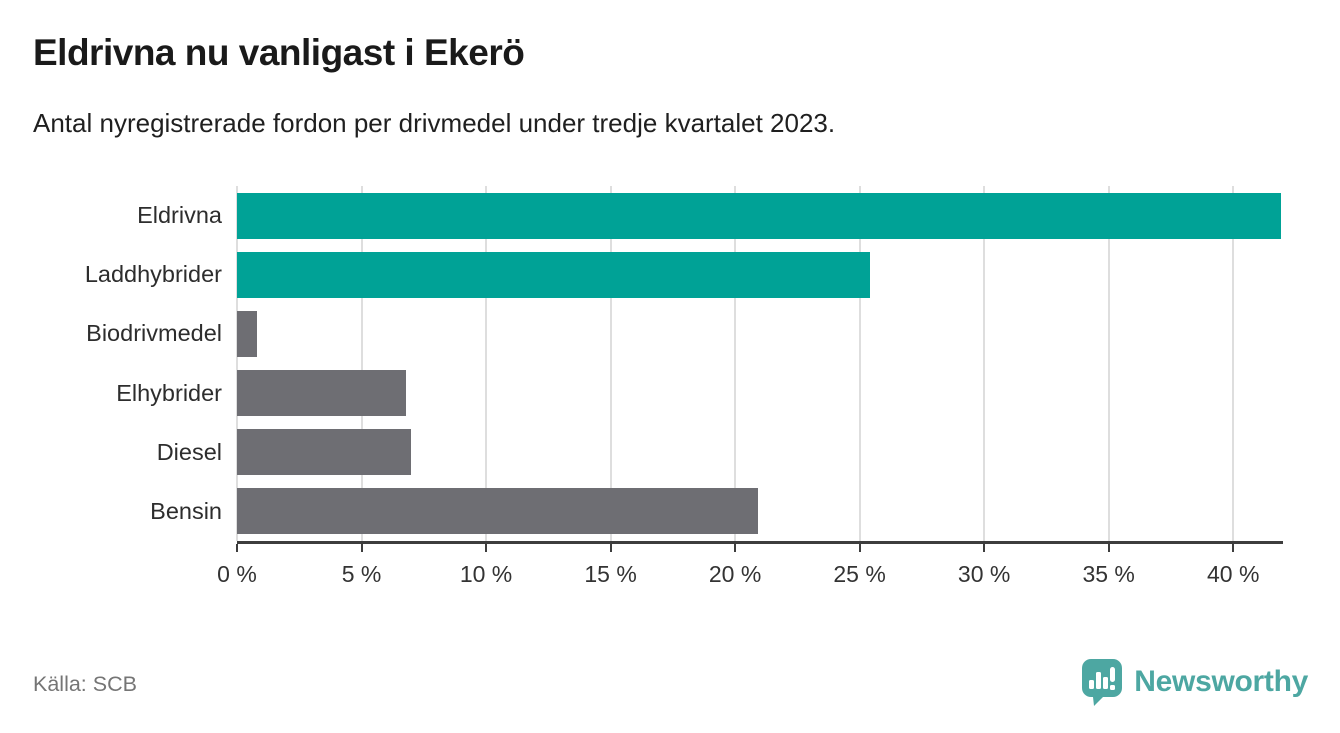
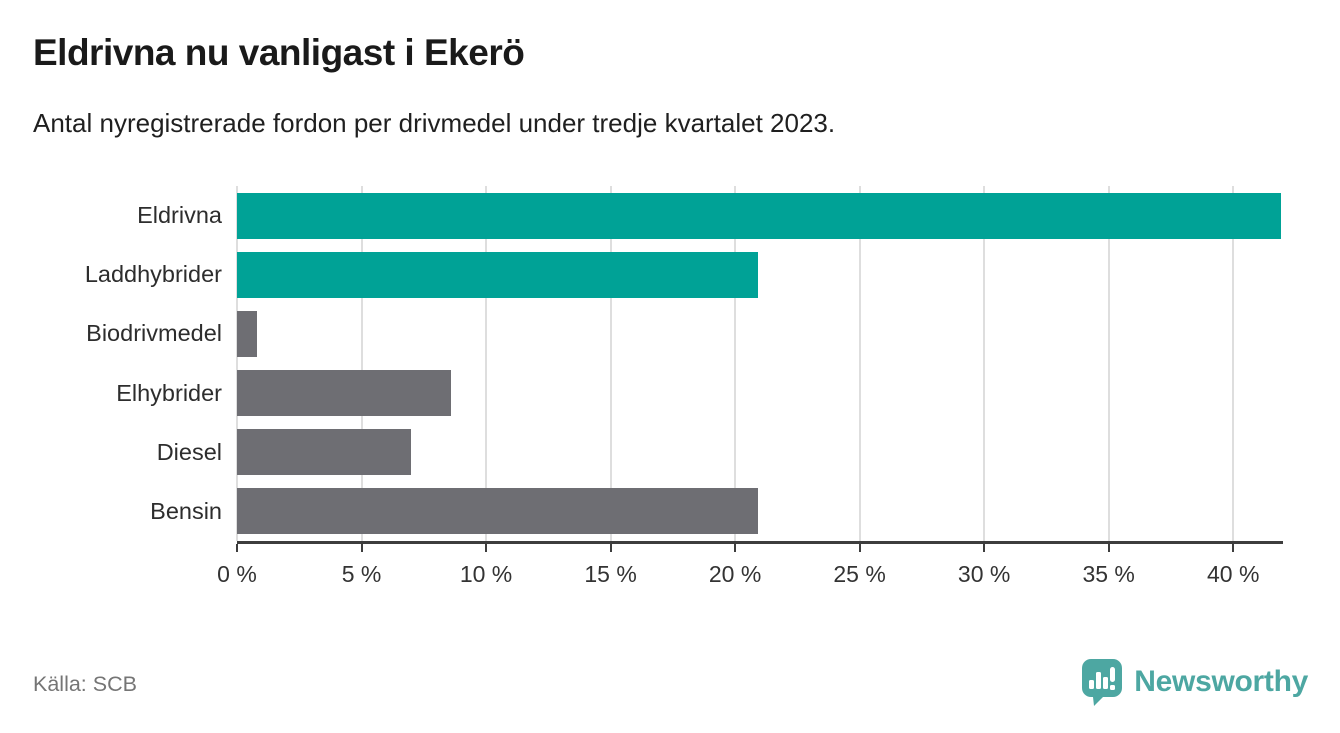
Laddhybrider: 25.4% -> 20.9%
Elhybrider: 6.8% -> 8.6%
